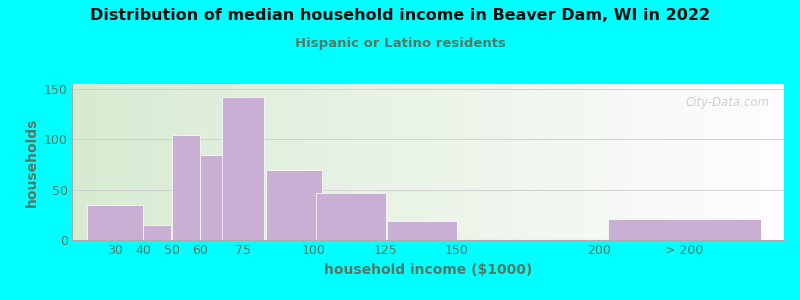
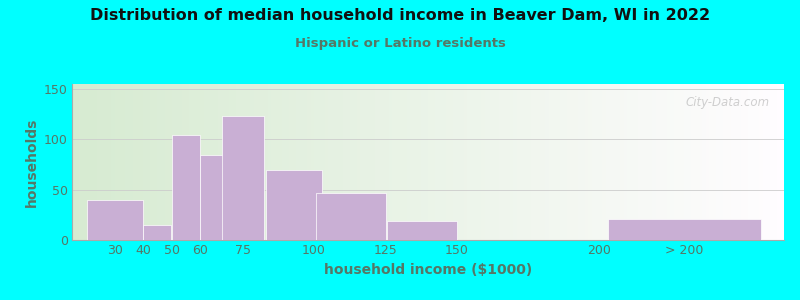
30: 35 -> 40
75: 142 -> 123
